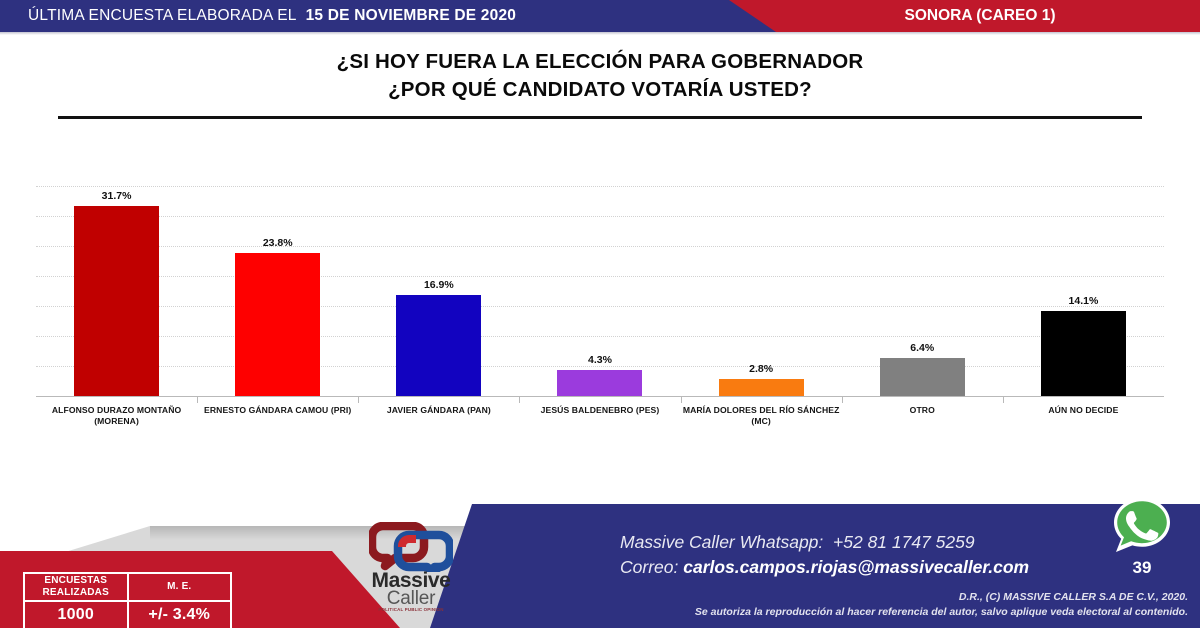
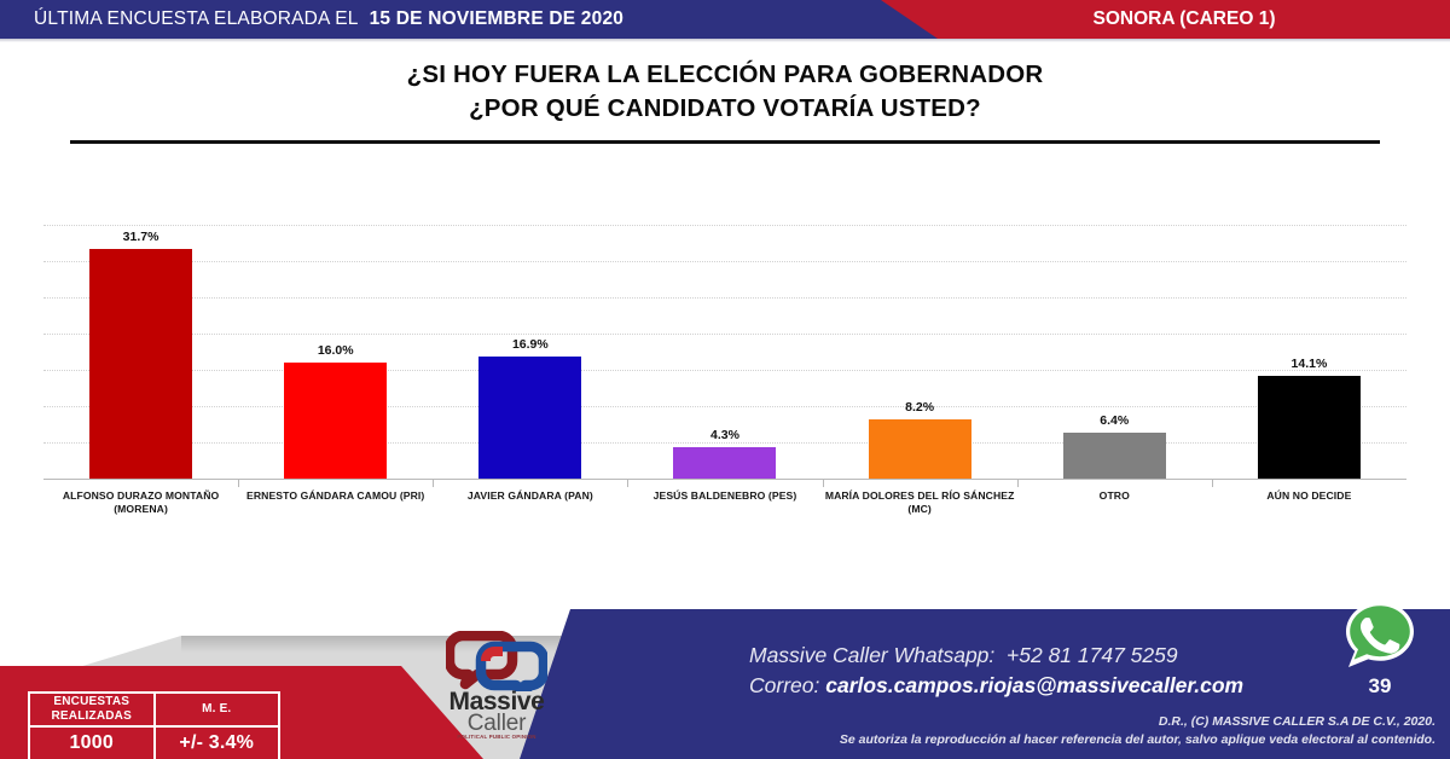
ERNESTO GÁNDARA CAMOU (PRI): 23.8% -> 16.0%
MARÍA DOLORES DEL RÍO SÁNCHEZ (MC): 2.8% -> 8.2%
